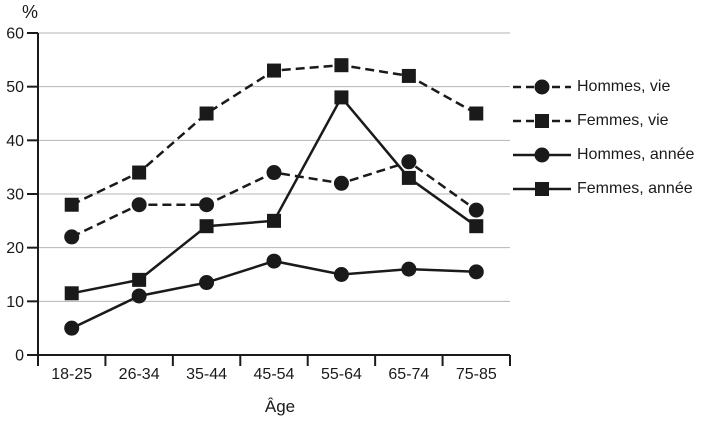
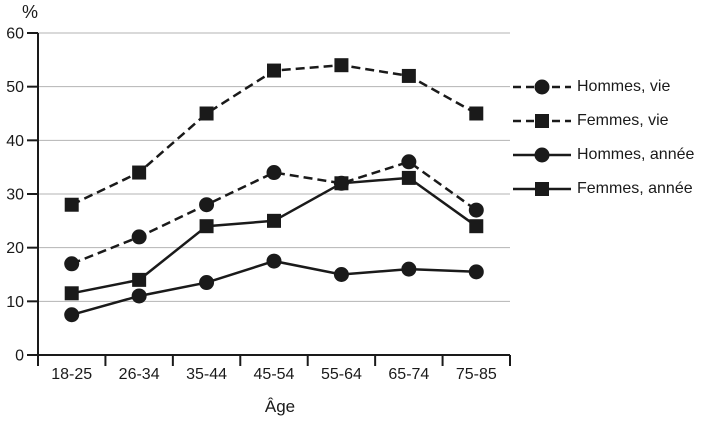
Hommes, vie/18-25: 22 -> 17
Hommes, année/18-25: 5 -> 8
Hommes, vie/26-34: 28 -> 22
Femmes, année/55-64: 48 -> 32
